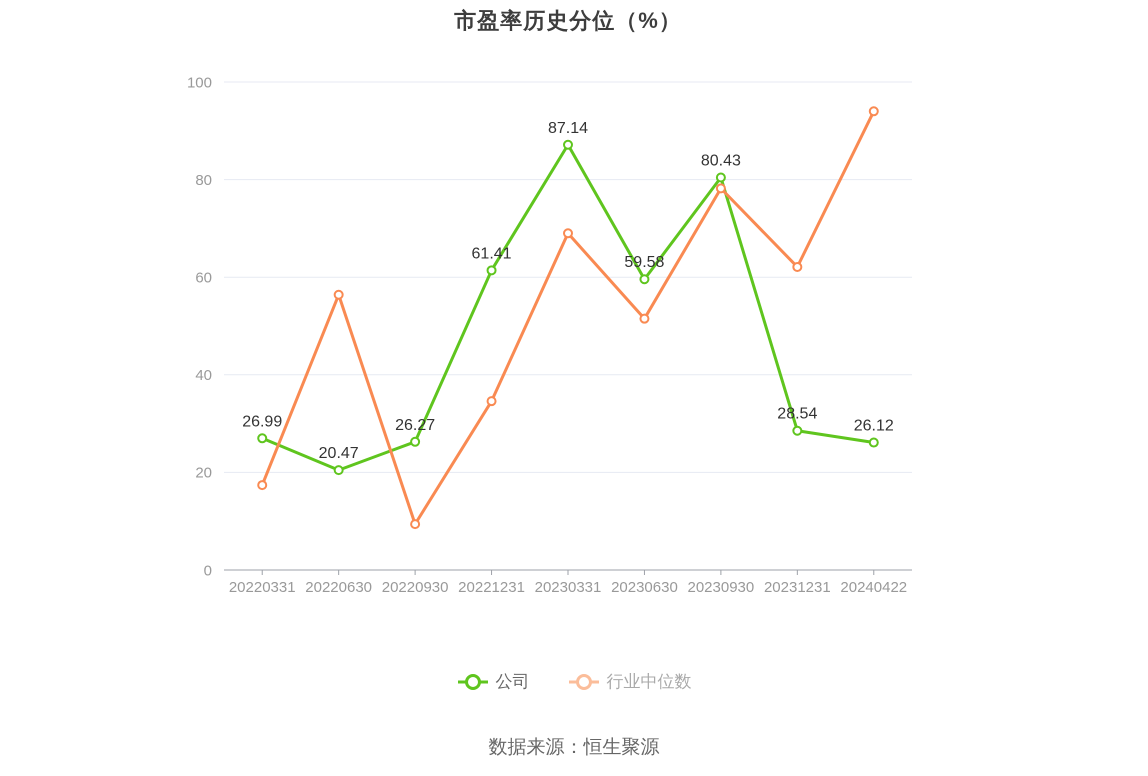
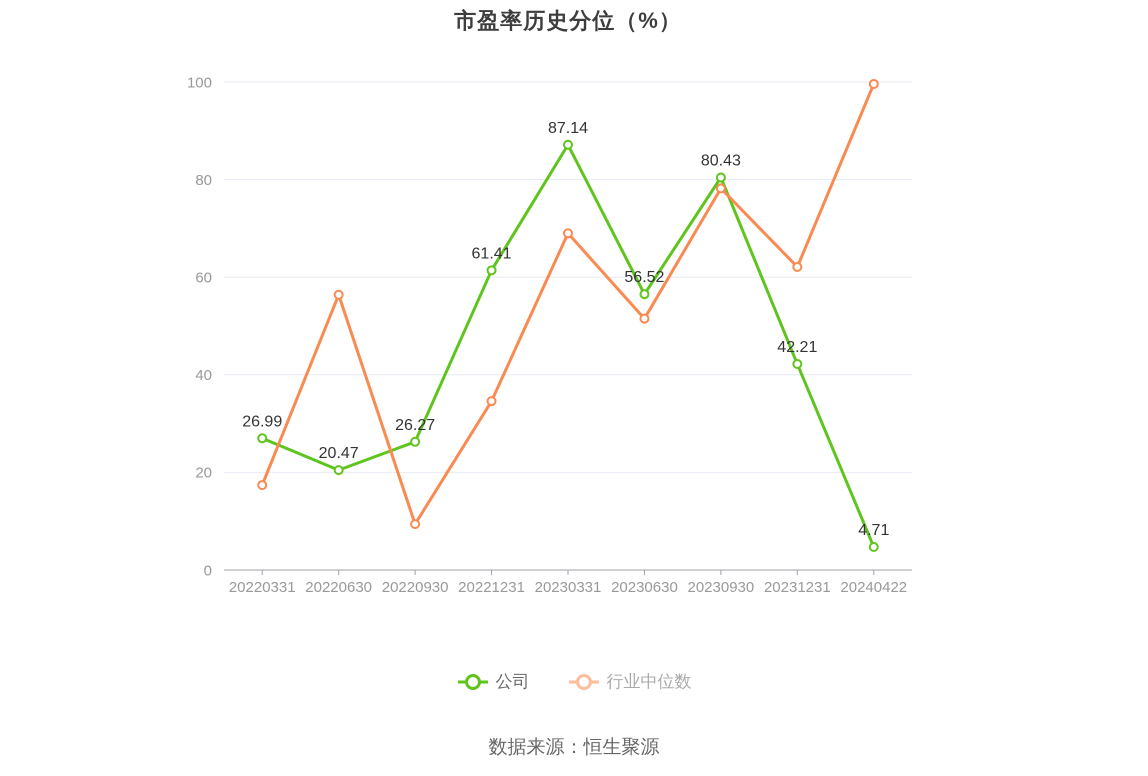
公司/20230630: 59.58 -> 56.52
公司/20231231: 28.54 -> 42.21
公司/20240422: 26.12 -> 4.71
行业中位数/20240422: 94 -> 100
